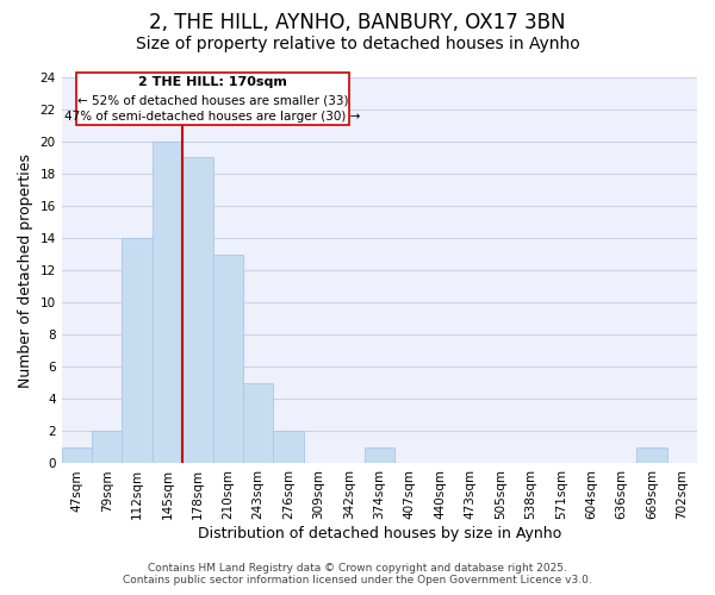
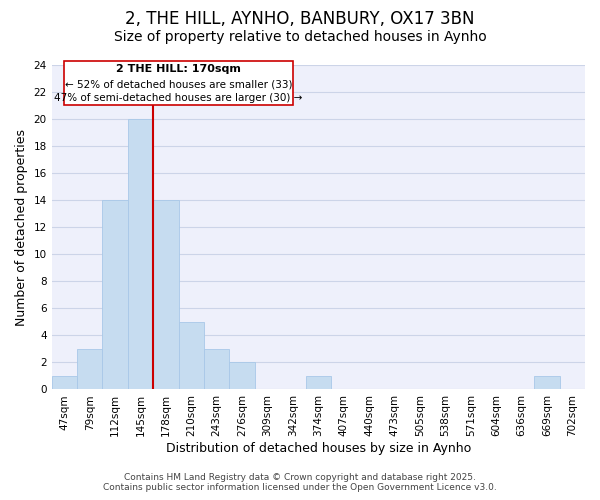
79sqm: 2 -> 3
178sqm: 19 -> 14
210sqm: 13 -> 5
243sqm: 5 -> 3
